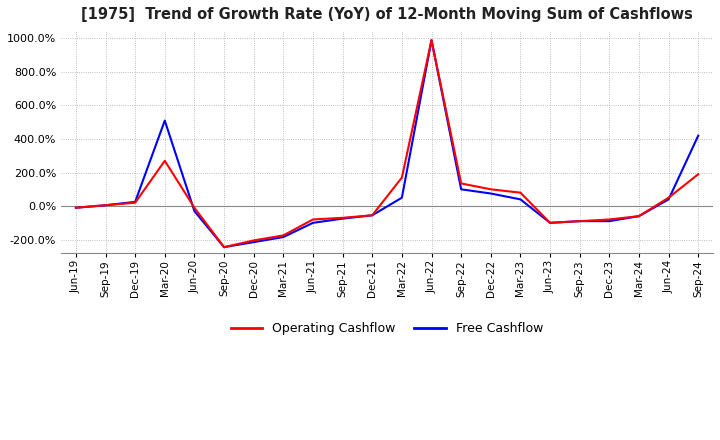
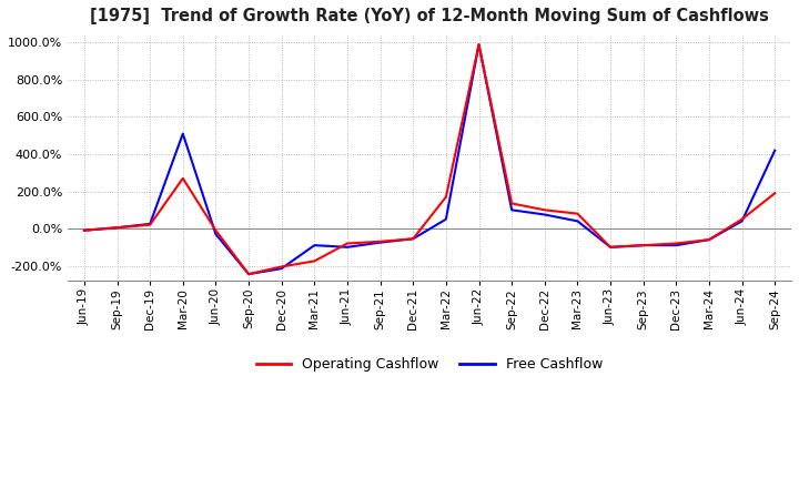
Free Cashflow/Mar-21: -180% -> -90%
